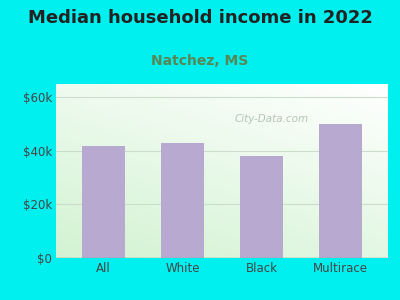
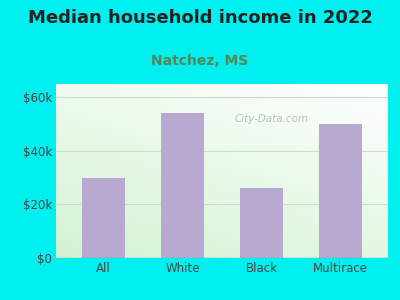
All: $42k -> $30k
White: $43k -> $54k
Black: $38k -> $26k
